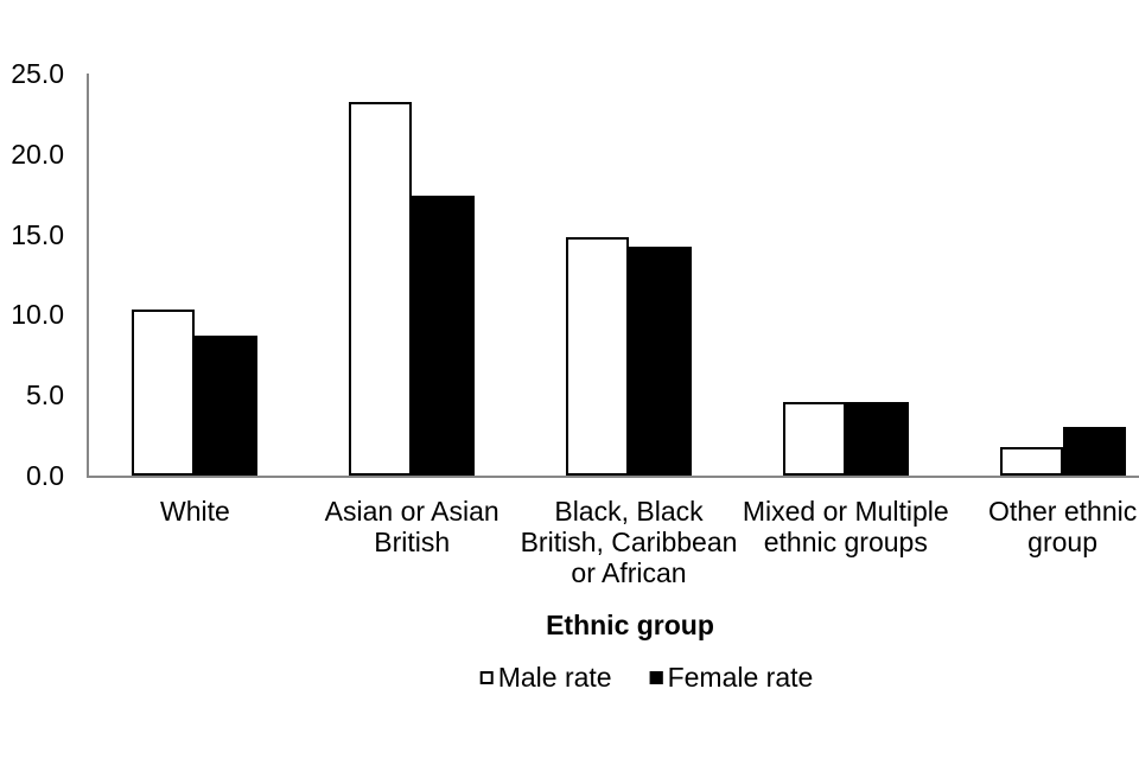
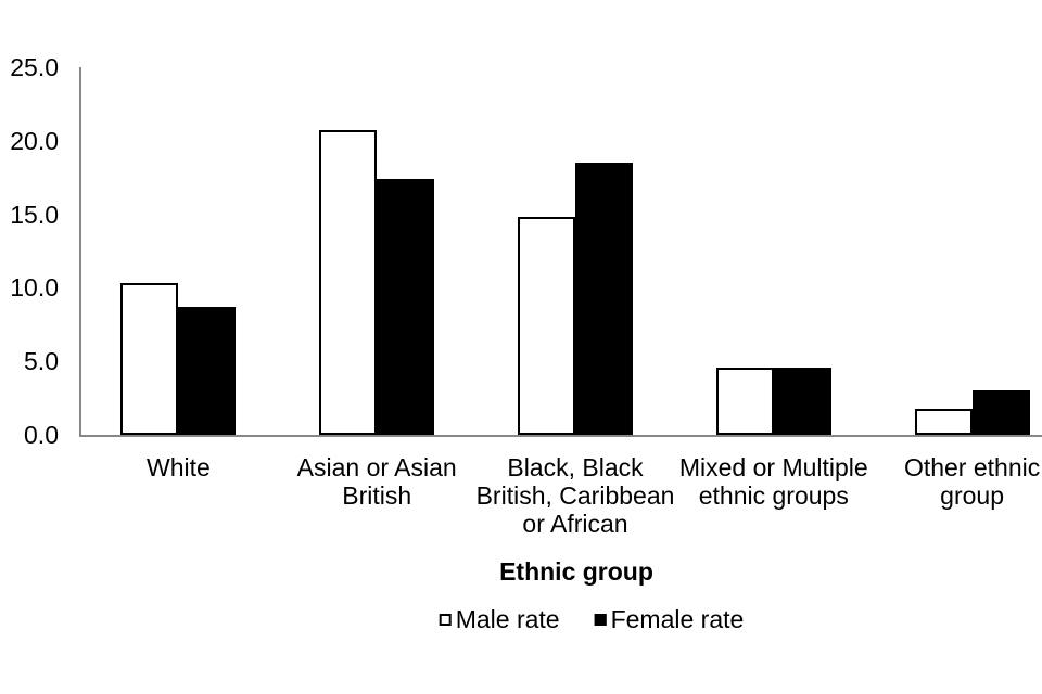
Male rate/Asian or Asian British: 23.2 -> 20.7
Female rate/Black, Black British, Caribbean or African: 14.2 -> 18.5
